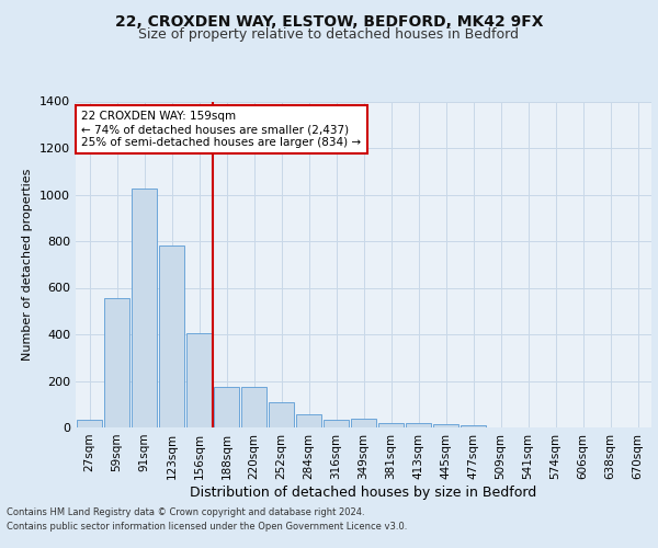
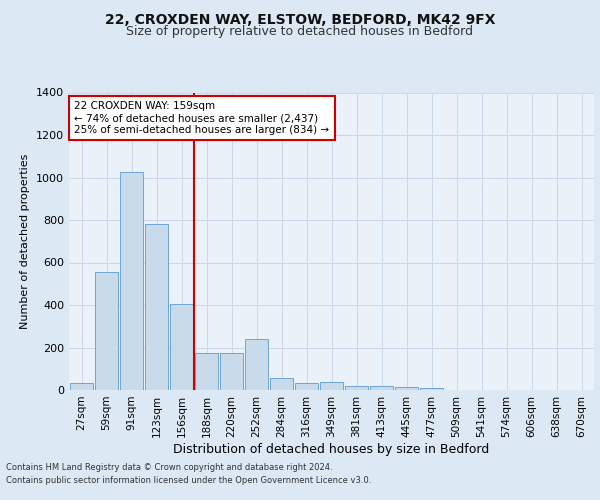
252sqm: 110 -> 240
